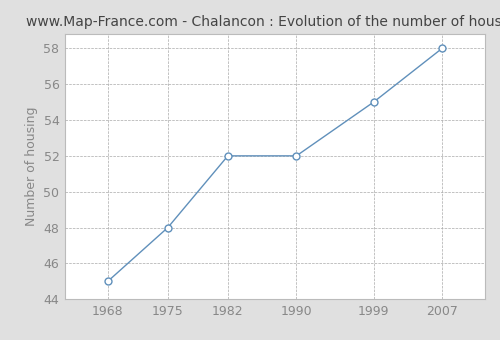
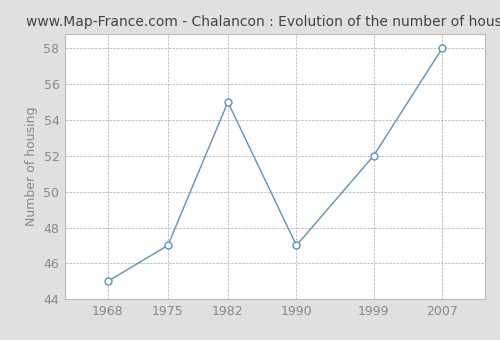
1975: 48 -> 47
1982: 52 -> 55
1990: 52 -> 47
1999: 55 -> 52
